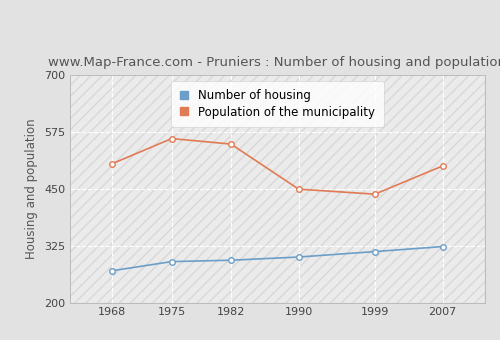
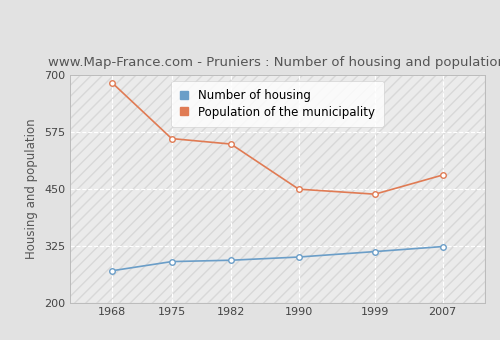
Population of the municipality/1968: 505 -> 682
Population of the municipality/2007: 500 -> 480
